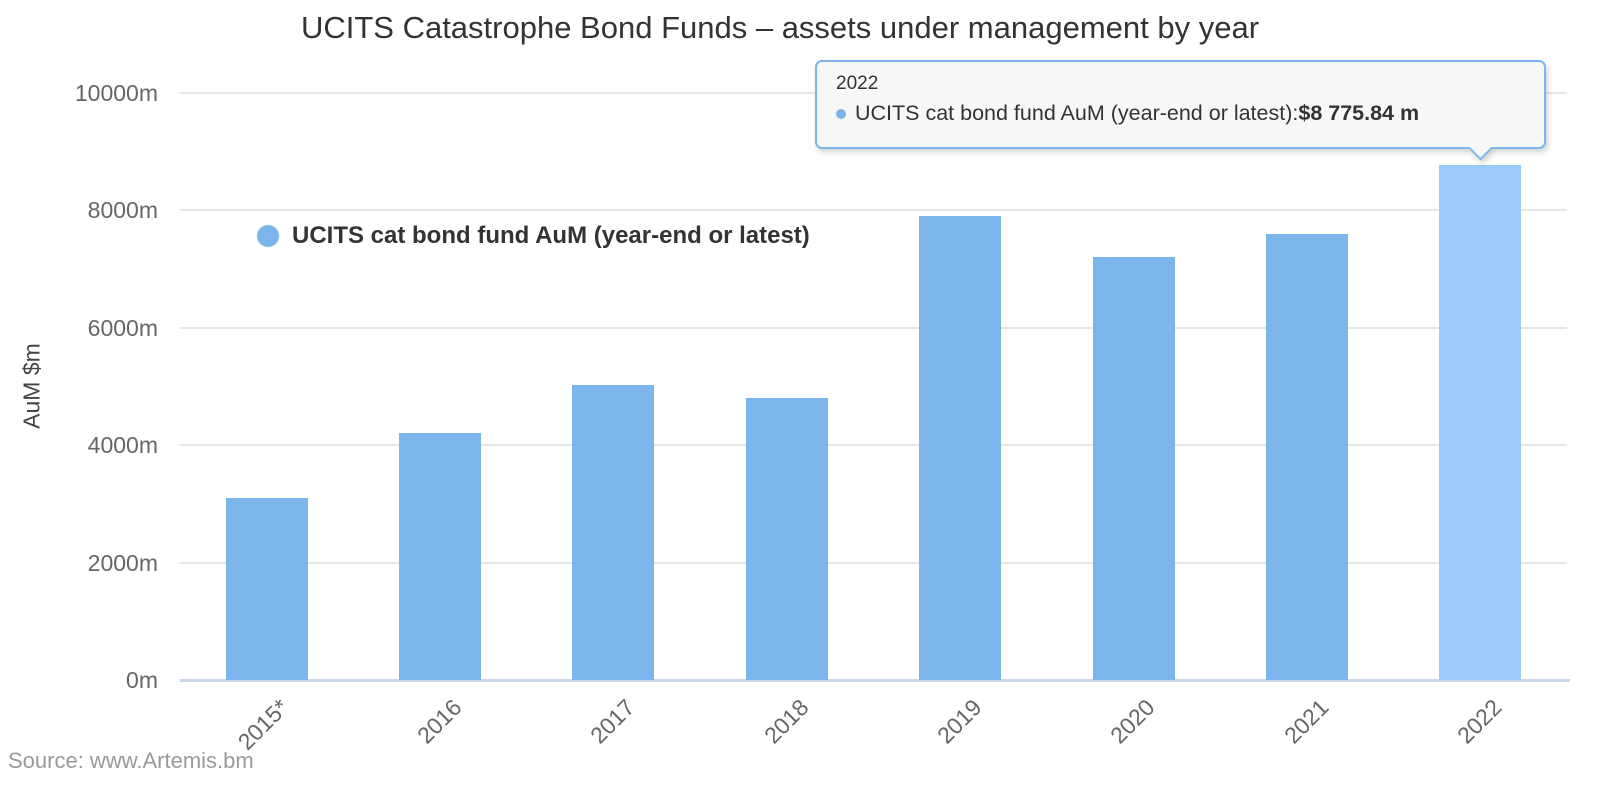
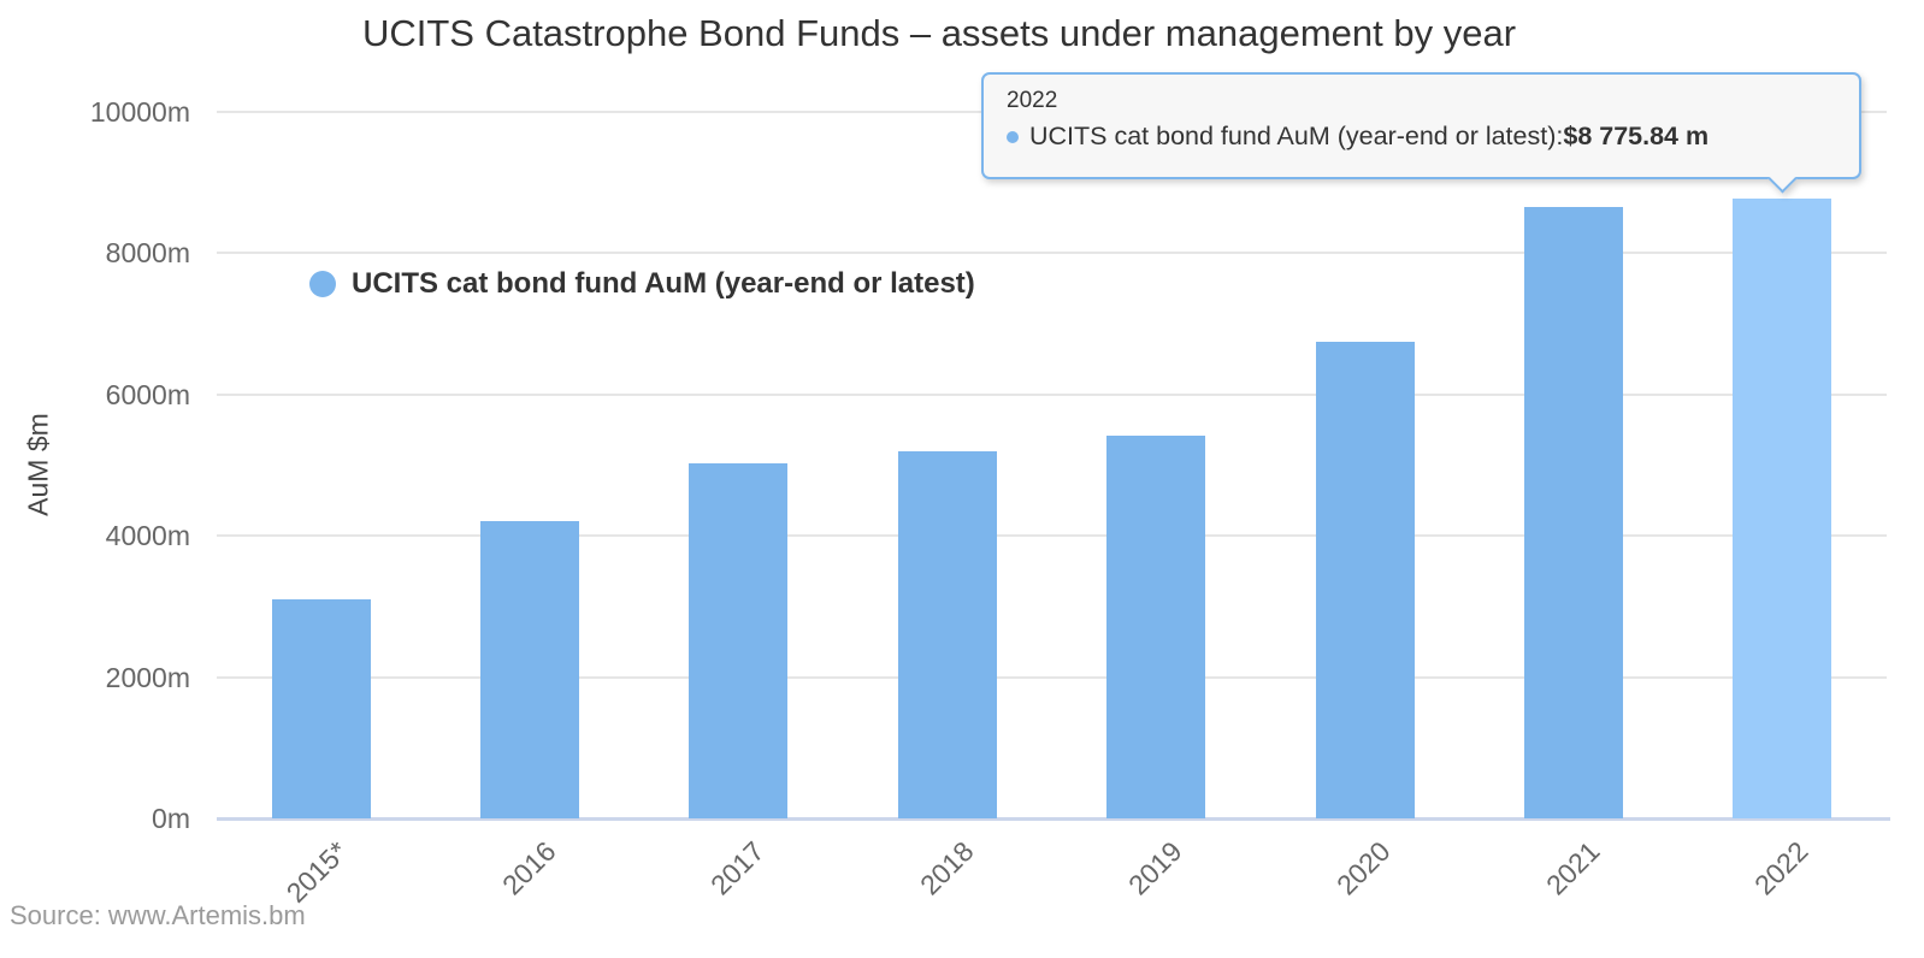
2018: 4800m -> 5200m
2019: 7900m -> 5400m
2020: 7200m -> 6700m
2021: 7600m -> 8700m
